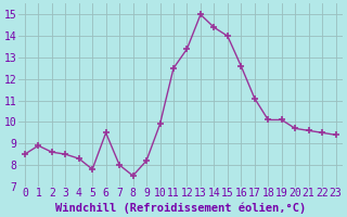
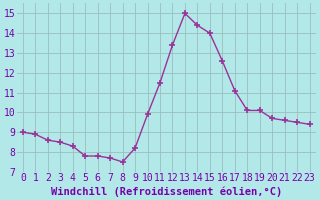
0: 8.5 -> 9.0
6: 9.5 -> 7.8
7: 8.0 -> 7.7
11: 12.5 -> 11.5
